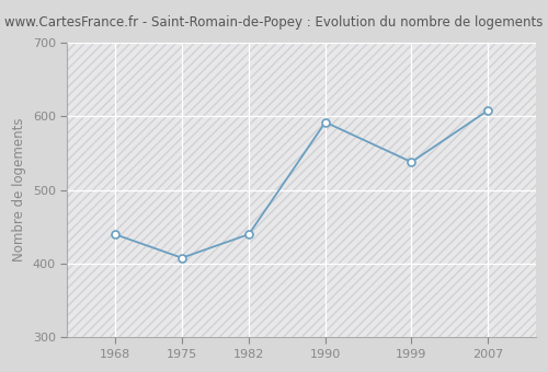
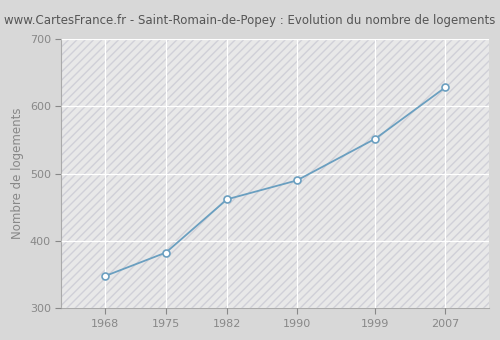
1968: 440 -> 348
1975: 408 -> 383
1982: 440 -> 462
1990: 592 -> 490
1999: 538 -> 552
2007: 608 -> 628
